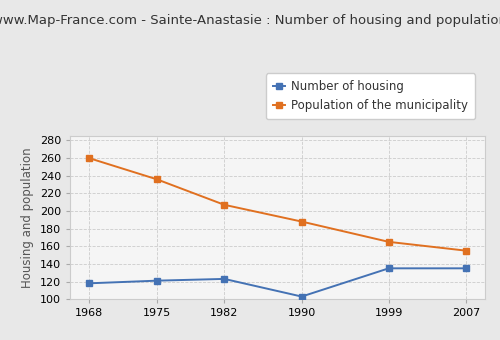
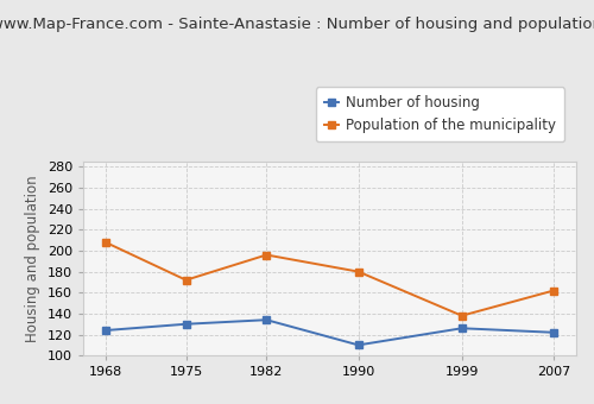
Number of housing/1968: 118 -> 124
Population of the municipality/1968: 260 -> 208
Number of housing/1975: 121 -> 130
Population of the municipality/1975: 236 -> 172
Number of housing/1982: 123 -> 134
Population of the municipality/1982: 207 -> 196
Number of housing/1990: 103 -> 110
Population of the municipality/1990: 188 -> 180
Number of housing/1999: 135 -> 126
Population of the municipality/1999: 165 -> 138
Number of housing/2007: 135 -> 122
Population of the municipality/2007: 155 -> 162
